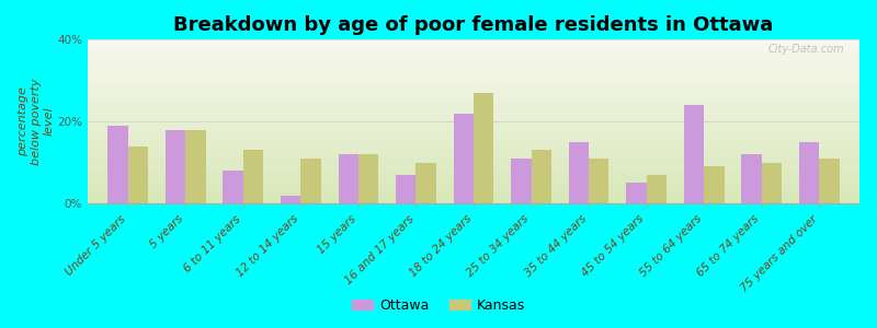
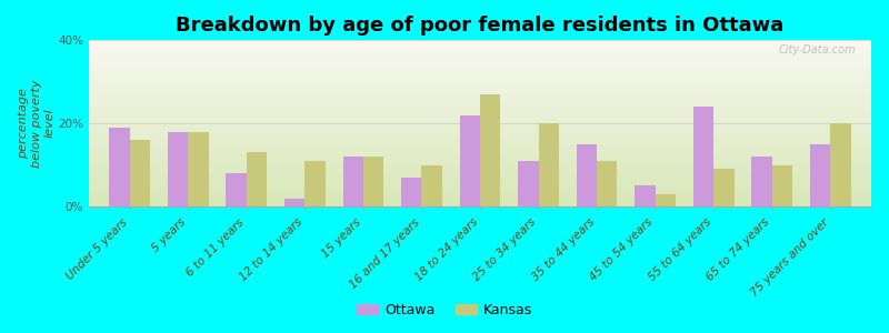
Kansas/Under 5 years: 14% -> 16%
Kansas/25 to 34 years: 13% -> 20%
Kansas/45 to 54 years: 7% -> 3%
Kansas/75 years and over: 11% -> 20%
